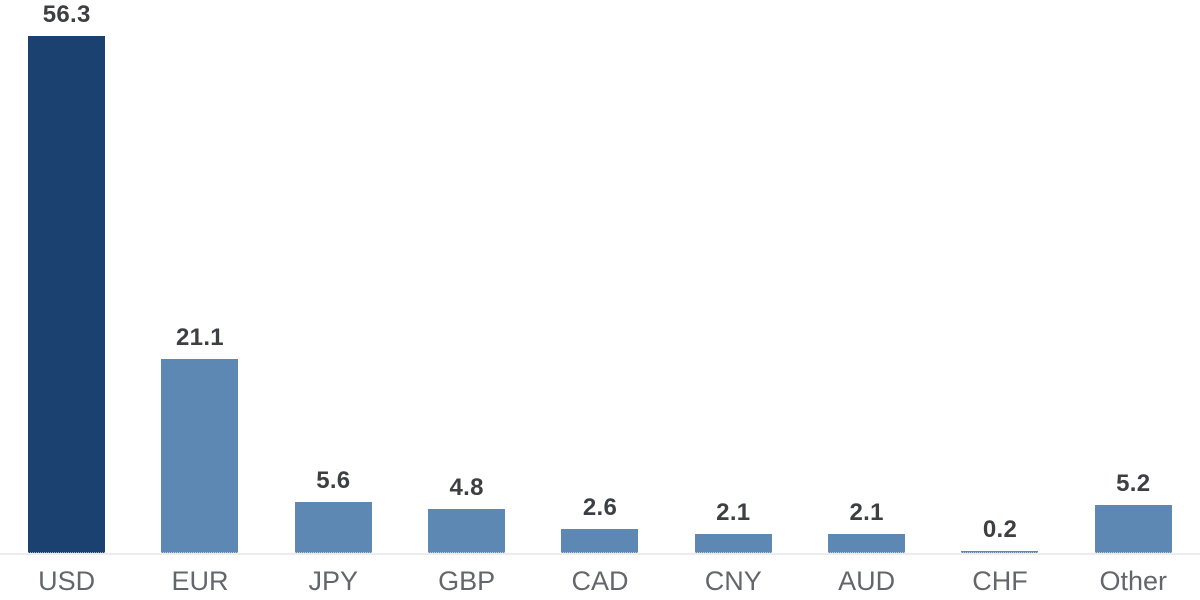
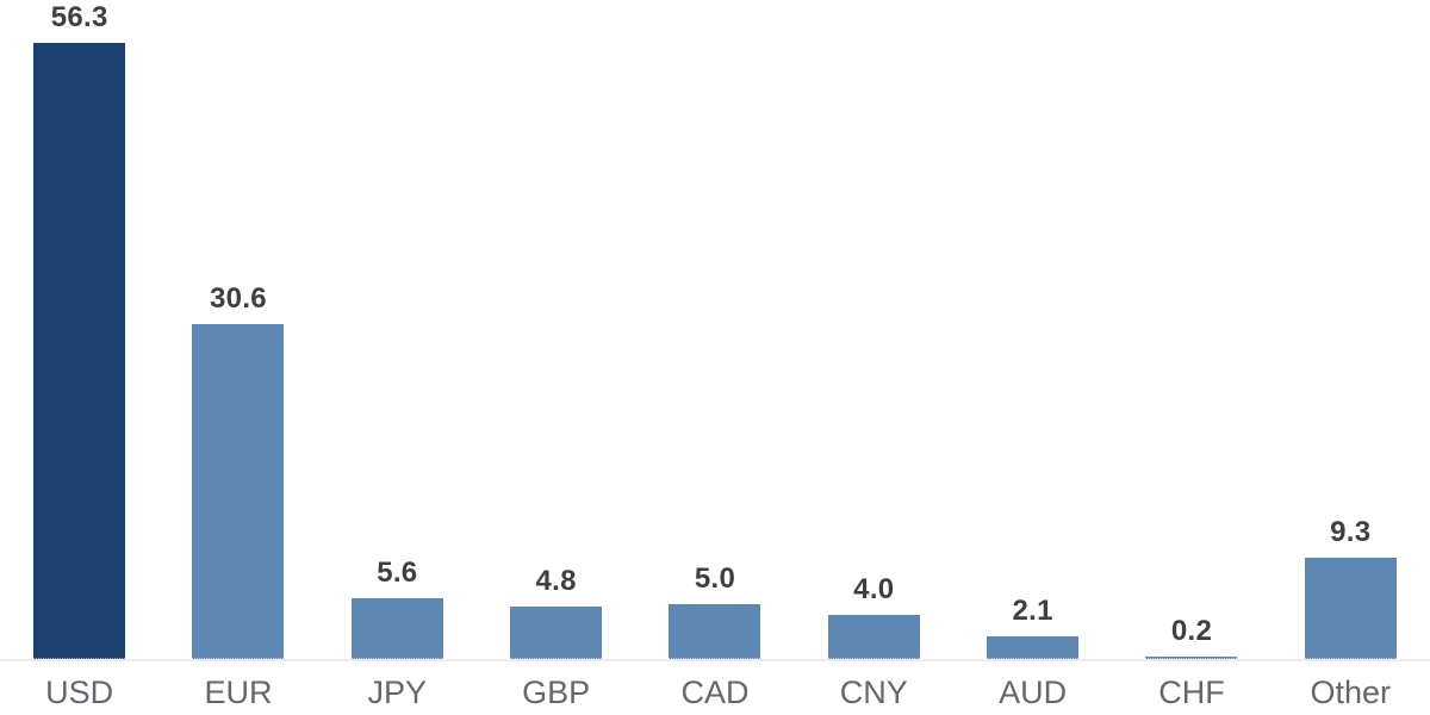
EUR: 21.1 -> 30.6
CAD: 2.6 -> 5.0
CNY: 2.1 -> 4.0
Other: 5.2 -> 9.3
